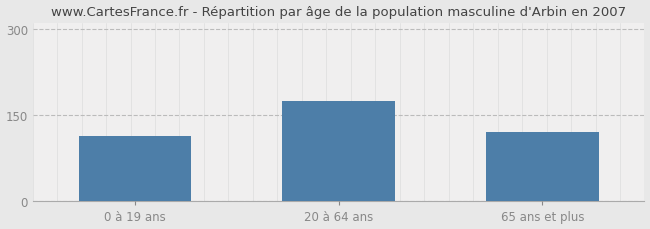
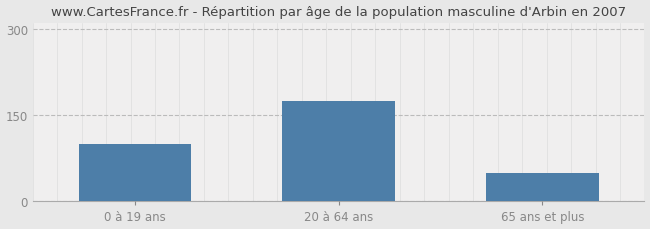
0 à 19 ans: 114 -> 100
65 ans et plus: 120 -> 50
